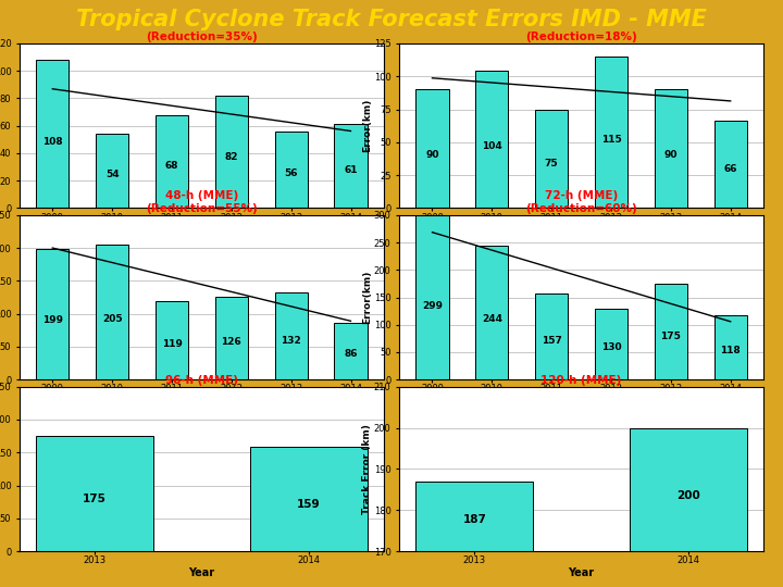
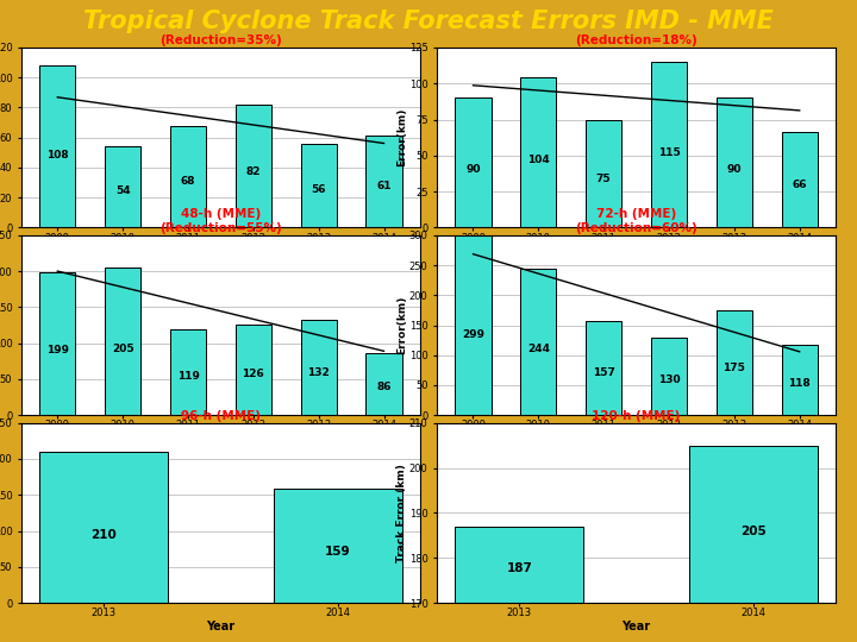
96-h (MME)/2013: 175 -> 210
120-h (MME)/2014: 200 -> 205
